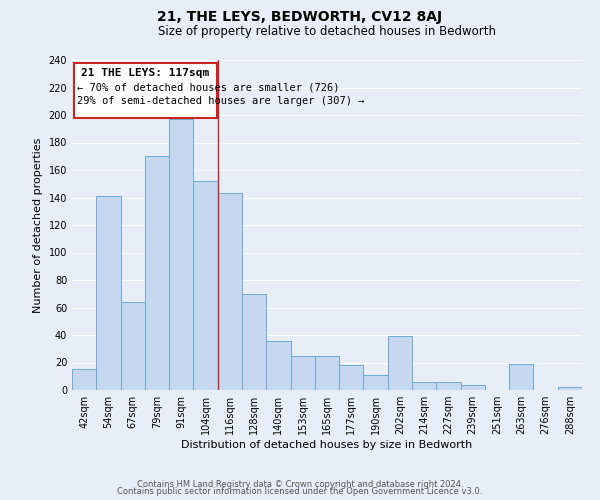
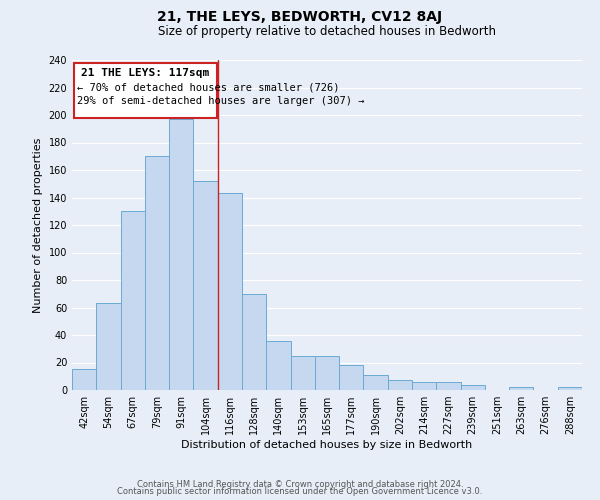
54sqm: 141 -> 63
67sqm: 64 -> 130
202sqm: 39 -> 7
263sqm: 19 -> 2
